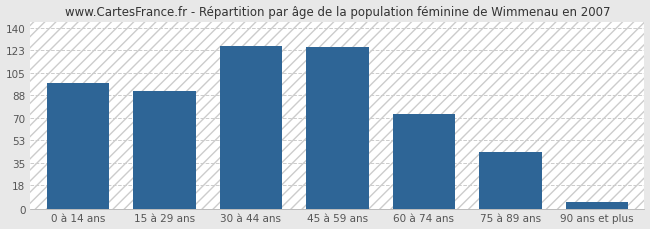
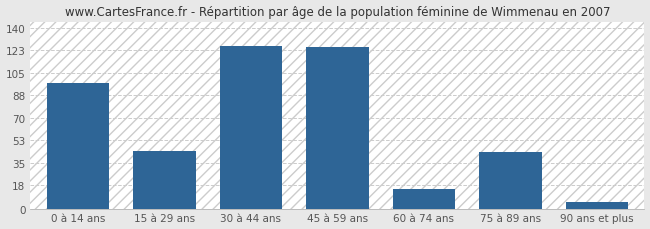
15 à 29 ans: 91 -> 45
60 à 74 ans: 73 -> 15
